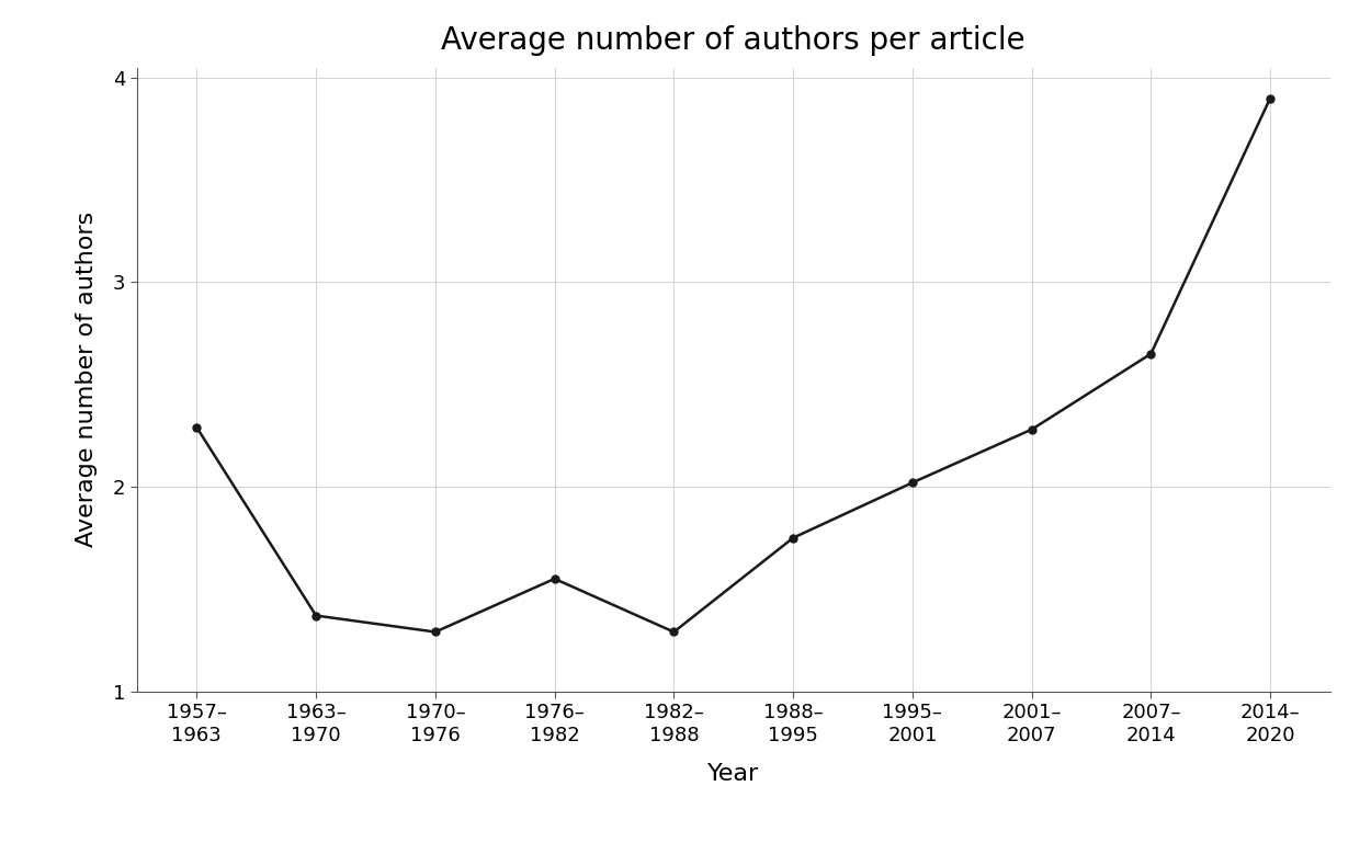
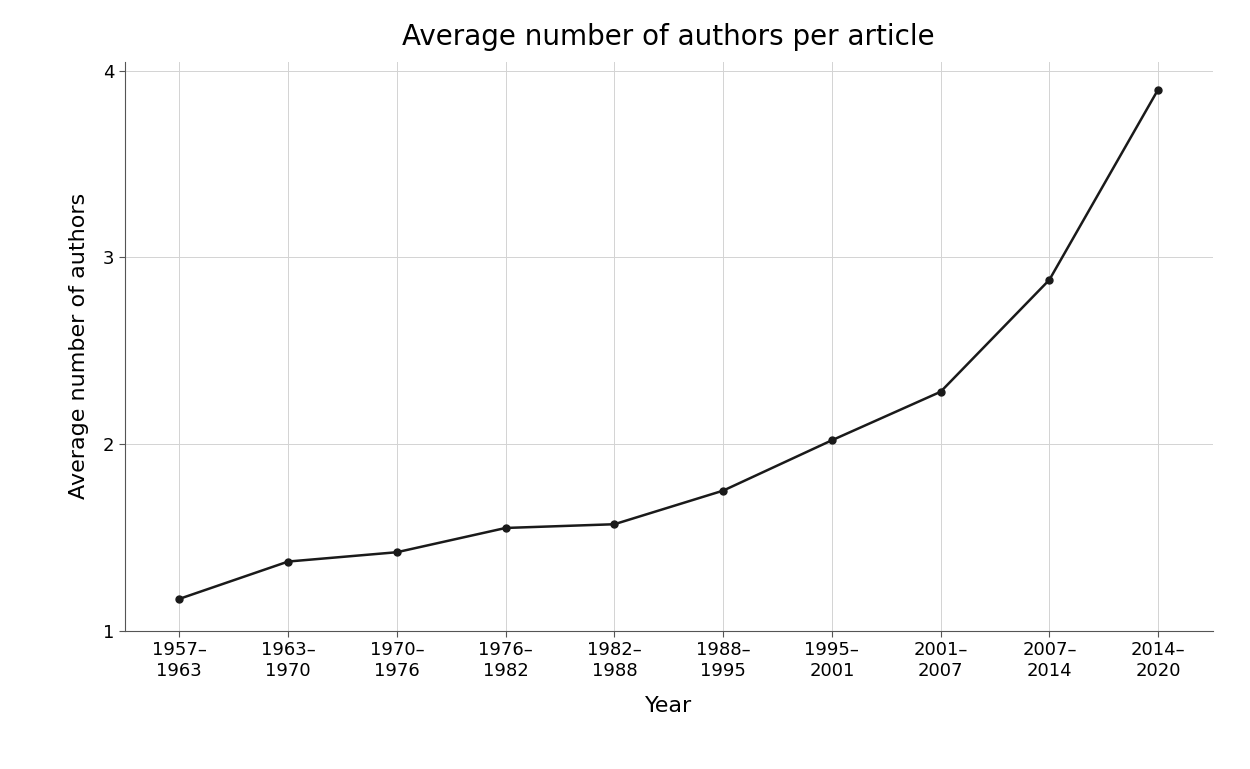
1957– 1963: 2.29 -> 1.17
1970– 1976: 1.29 -> 1.42
1982– 1988: 1.29 -> 1.57
2007– 2014: 2.65 -> 2.88
